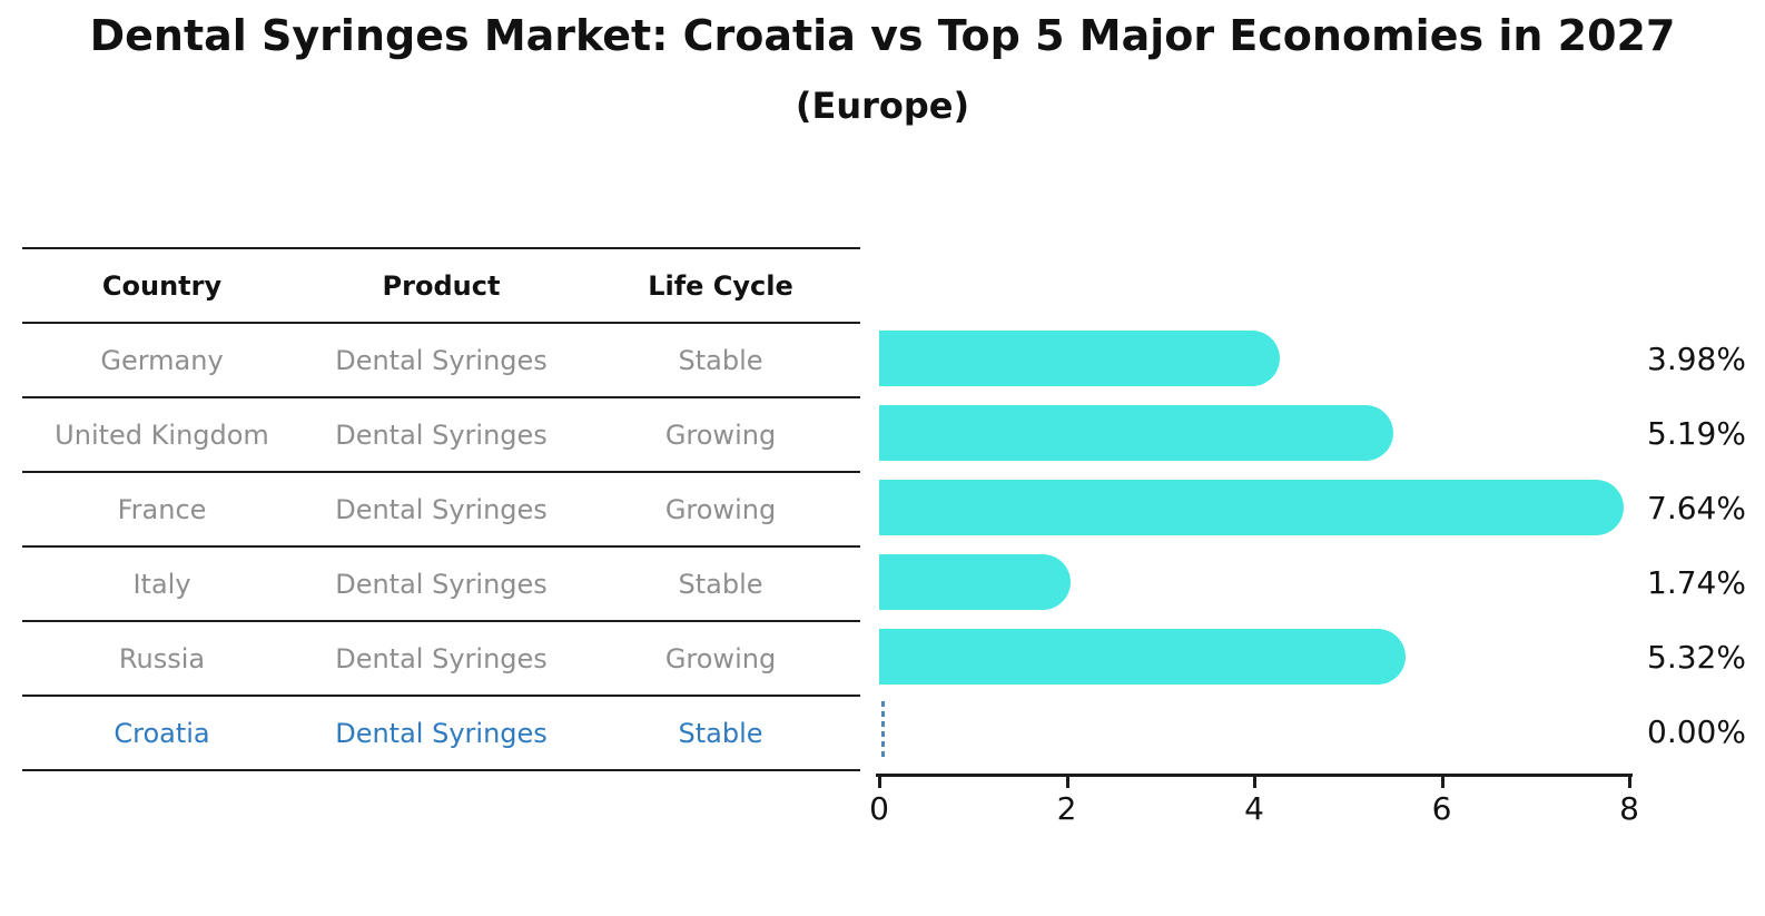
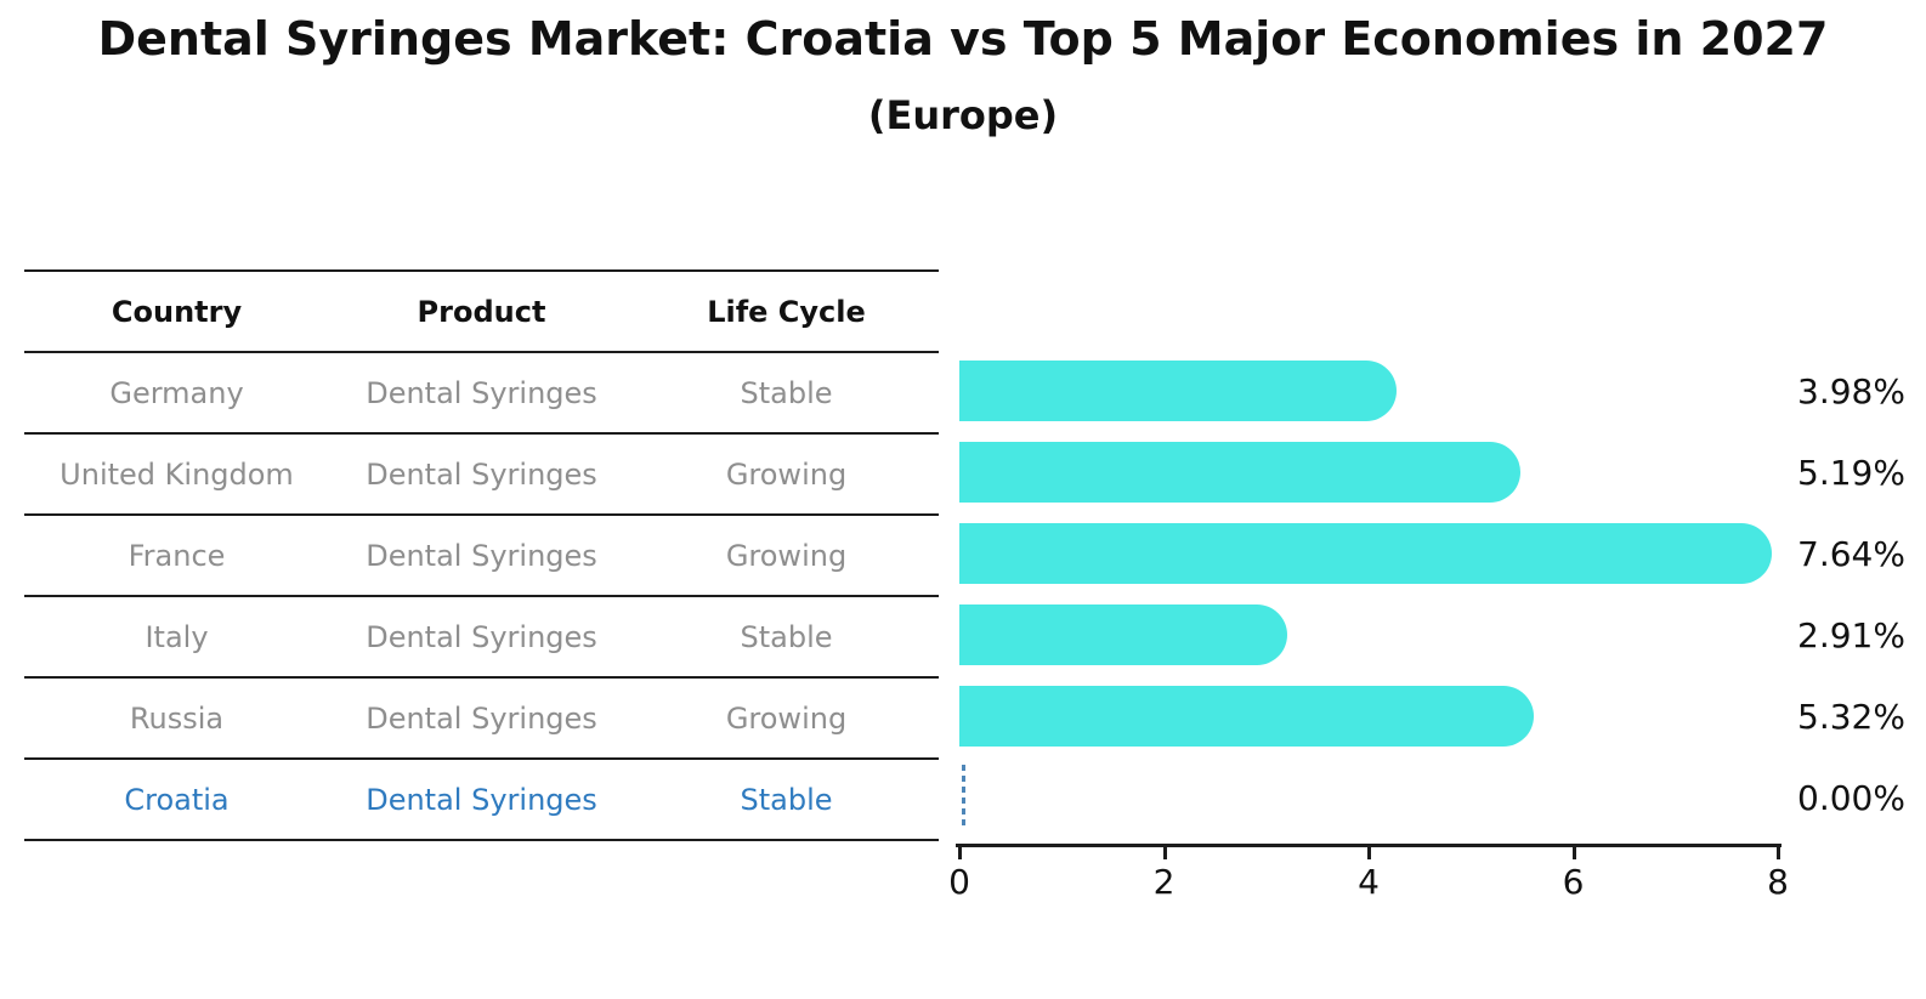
Italy: 1.74% -> 2.91%
